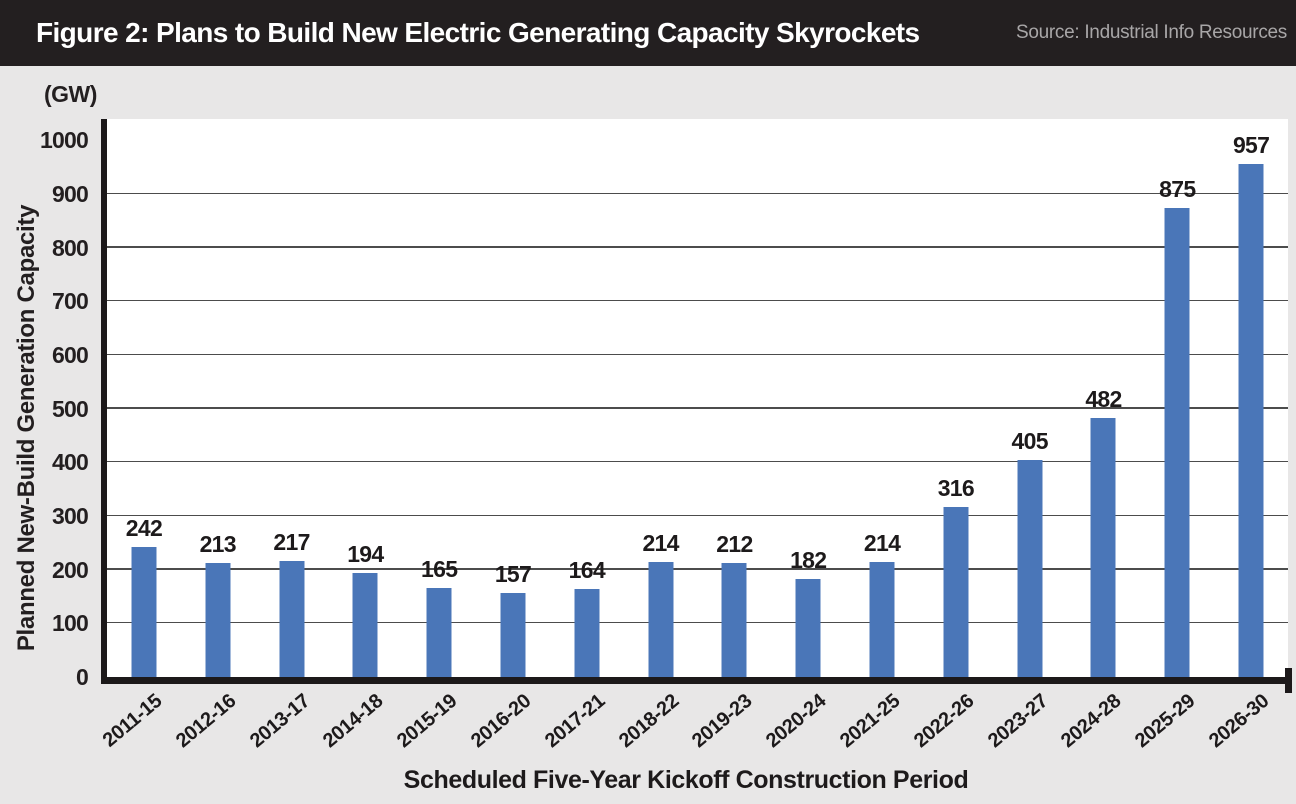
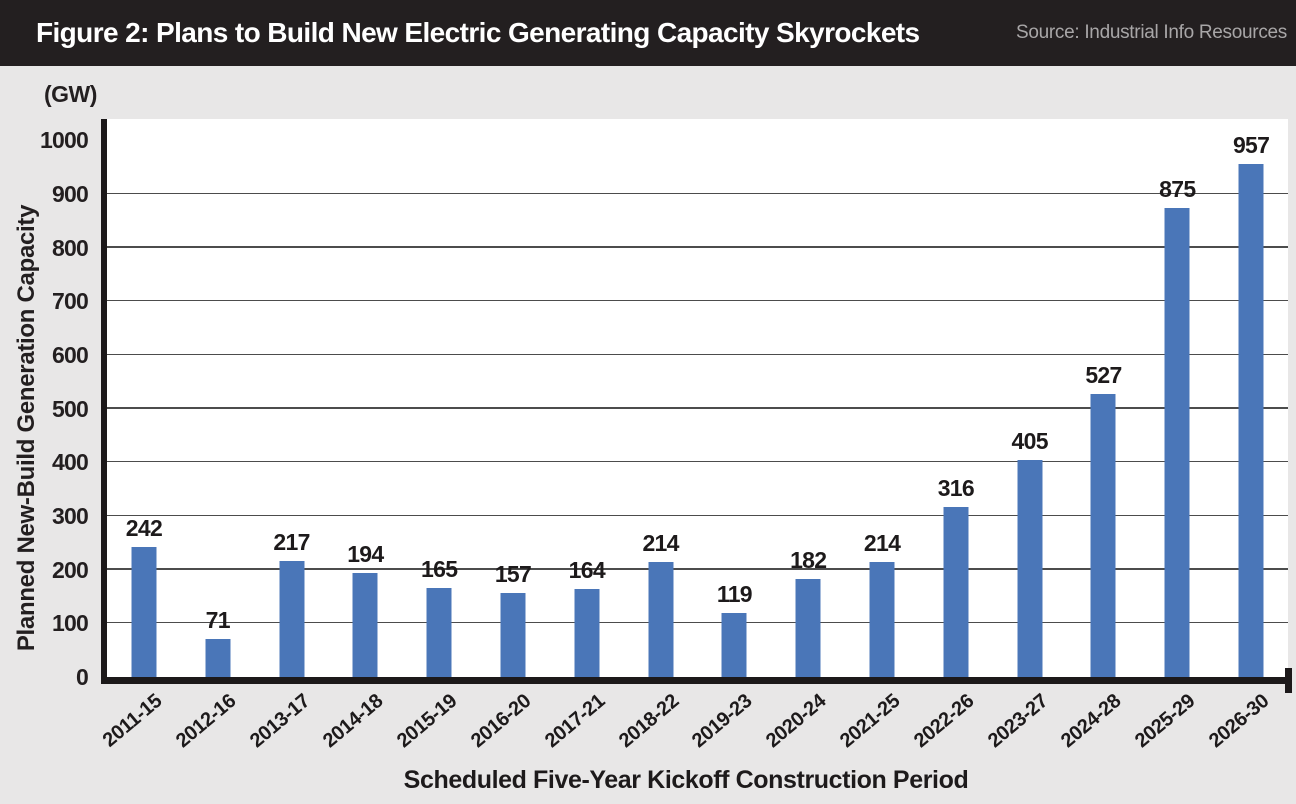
2012-16: 213 -> 71
2019-23: 212 -> 119
2024-28: 482 -> 527
